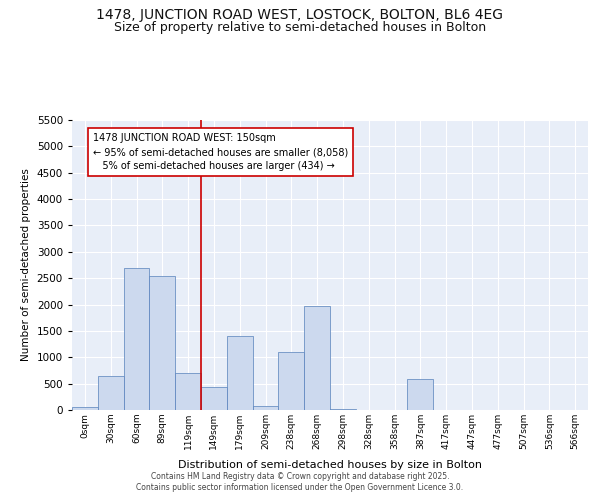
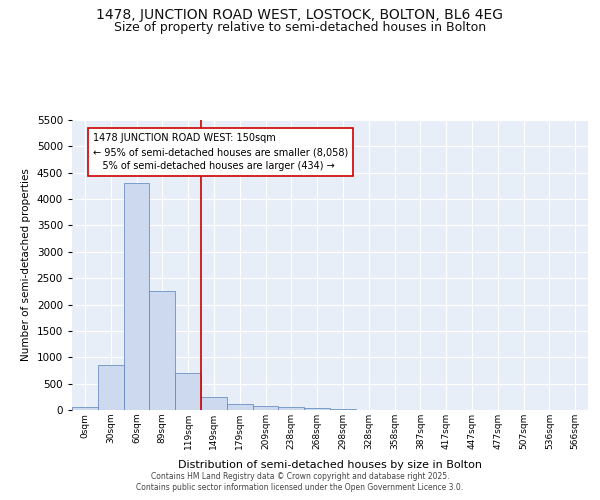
30sqm: 640 -> 850
60sqm: 2700 -> 4300
89sqm: 2540 -> 2250
149sqm: 440 -> 250
179sqm: 1400 -> 120
238sqm: 1100 -> 60
268sqm: 1980 -> 30
387sqm: 580 -> 0
